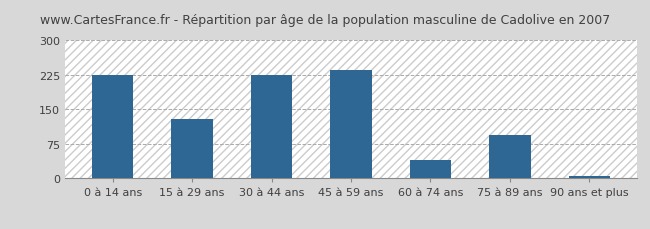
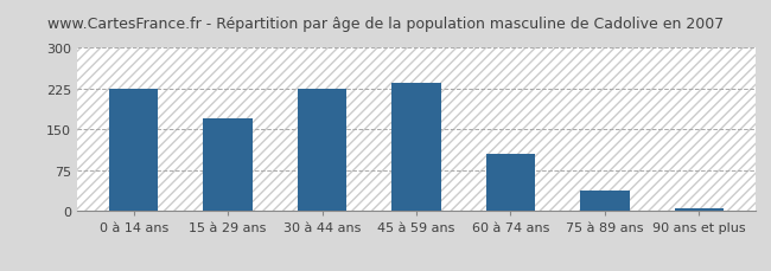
15 à 29 ans: 130 -> 170
60 à 74 ans: 40 -> 105
75 à 89 ans: 95 -> 38
